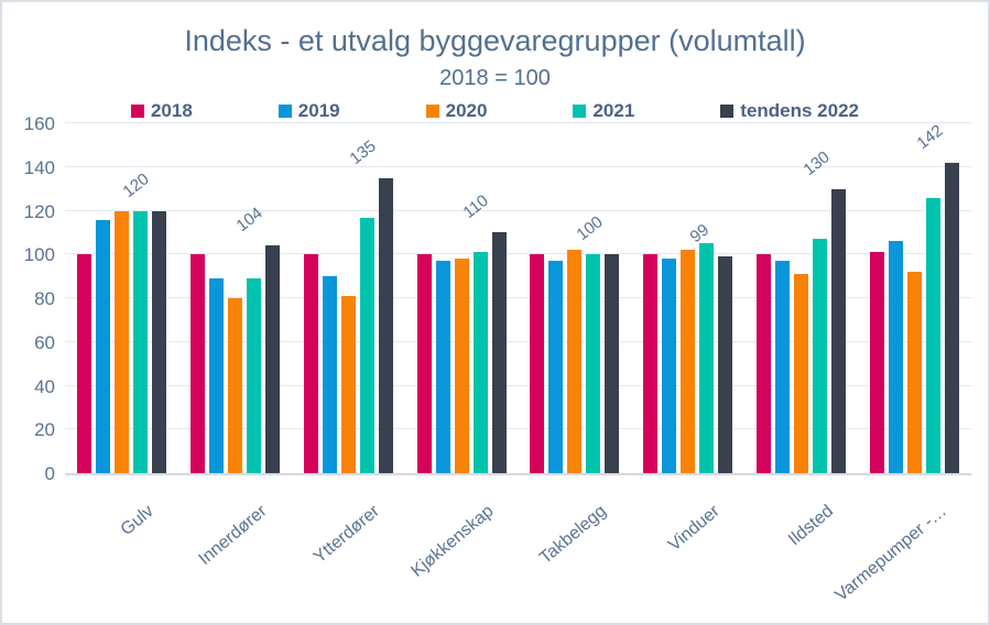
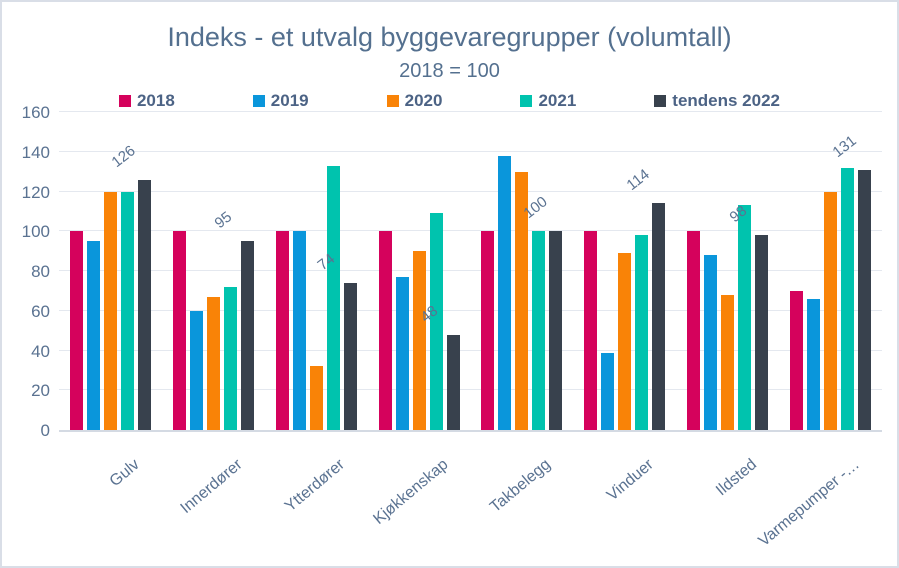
2019/Gulv: 116 -> 95
tendens 2022/Gulv: 120 -> 126
2019/Innerdører: 89 -> 60
2020/Innerdører: 80 -> 67
2021/Innerdører: 89 -> 72
tendens 2022/Innerdører: 104 -> 95
2019/Ytterdører: 90 -> 100
2020/Ytterdører: 81 -> 32
2021/Ytterdører: 117 -> 133
tendens 2022/Ytterdører: 135 -> 74
2019/Kjøkkenskap: 97 -> 77
2020/Kjøkkenskap: 98 -> 90
2021/Kjøkkenskap: 101 -> 109
tendens 2022/Kjøkkenskap: 110 -> 48
2019/Takbelegg: 97 -> 138
2020/Takbelegg: 102 -> 130
2019/Vinduer: 98 -> 39
2020/Vinduer: 102 -> 89
2021/Vinduer: 105 -> 98
tendens 2022/Vinduer: 99 -> 114
2019/Ildsted: 97 -> 88
2020/Ildsted: 91 -> 68
2021/Ildsted: 107 -> 113
tendens 2022/Ildsted: 130 -> 98
2018/Varmepumper -…: 101 -> 70
2019/Varmepumper -…: 106 -> 66
2020/Varmepumper -…: 92 -> 120
2021/Varmepumper -…: 126 -> 132
tendens 2022/Varmepumper -…: 142 -> 131
